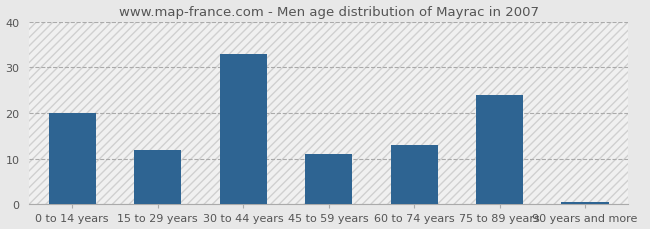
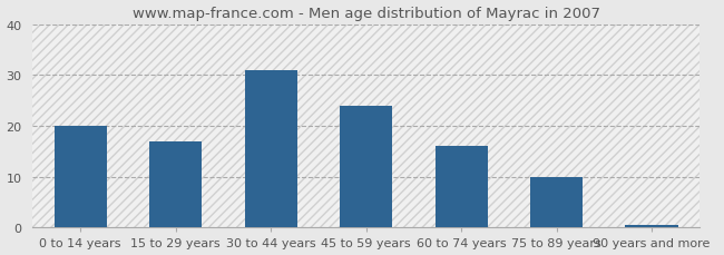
15 to 29 years: 12.0 -> 17.0
30 to 44 years: 33.0 -> 31.0
45 to 59 years: 11.0 -> 24.0
60 to 74 years: 13.0 -> 16.0
75 to 89 years: 24.0 -> 10.0
